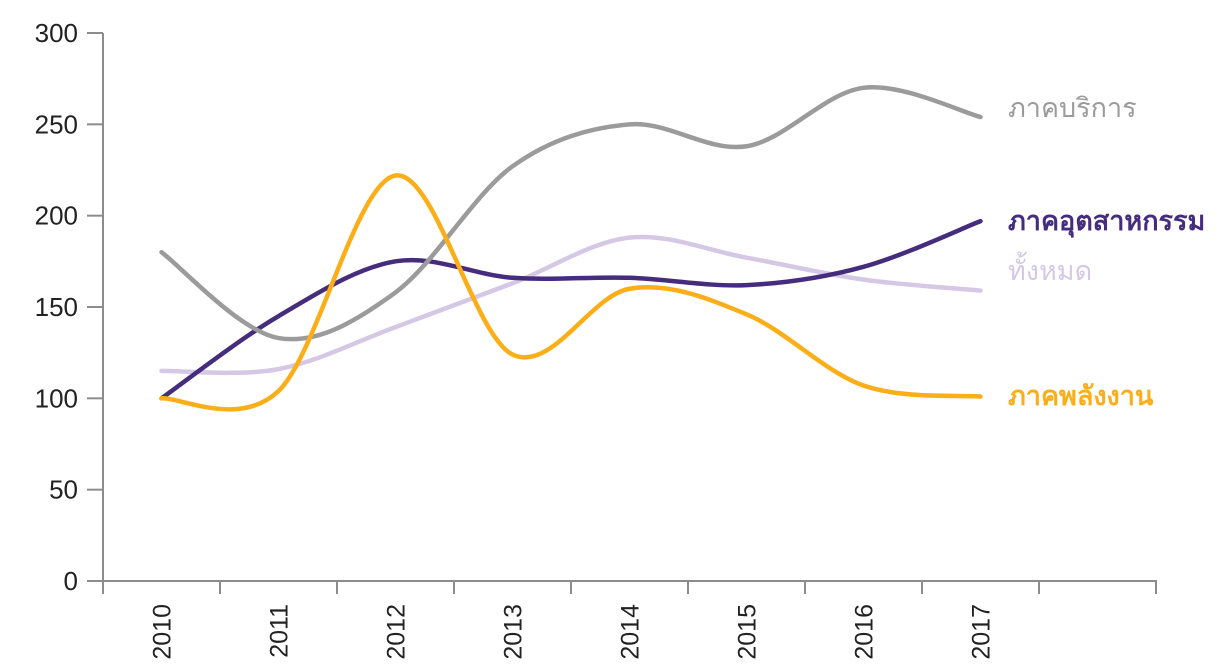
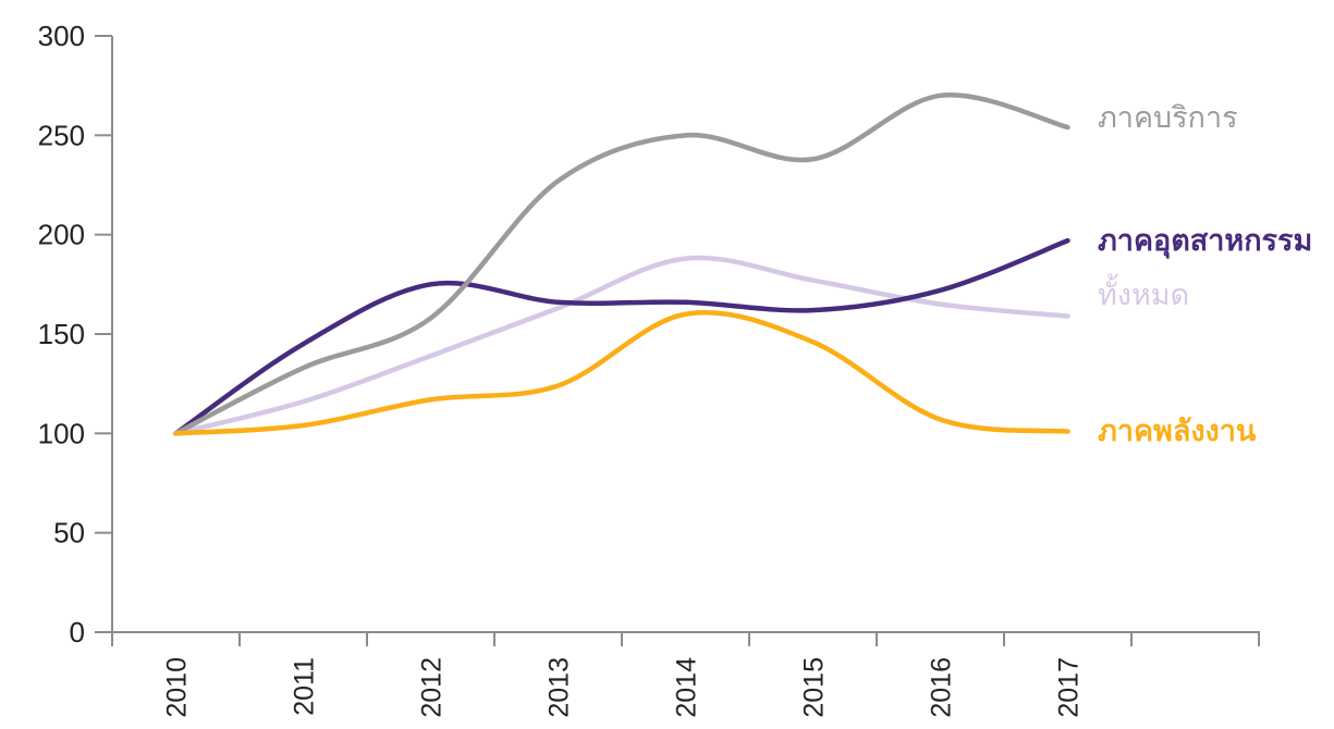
ภาคบริการ/2010: 180 -> 100
ทั้งหมด/2010: 115 -> 100
ภาคพลังงาน/2012: 222 -> 117
